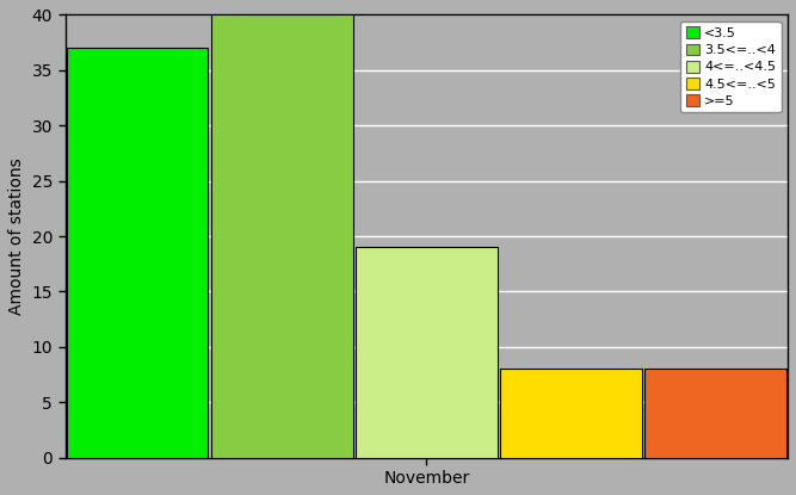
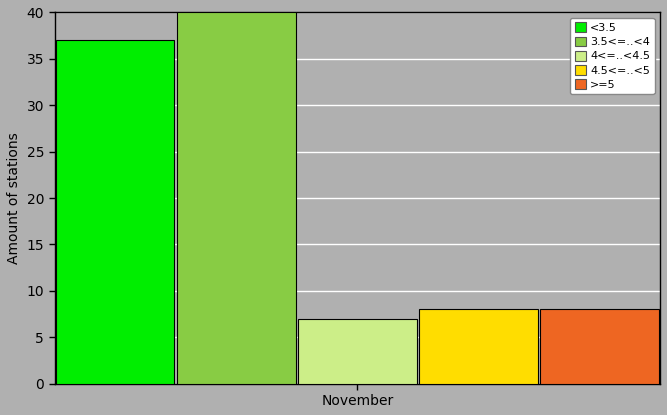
November: 19 -> 7
